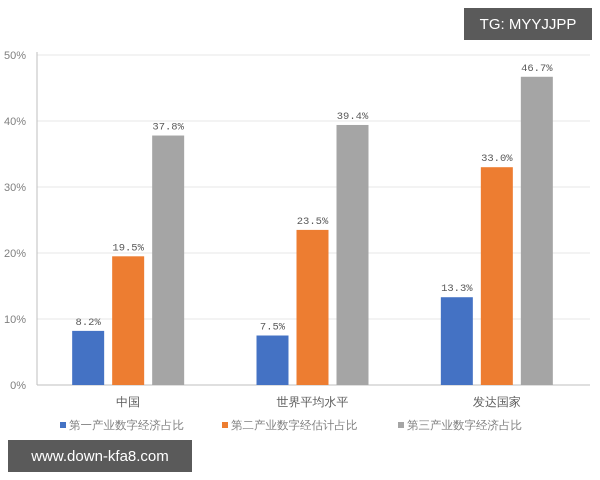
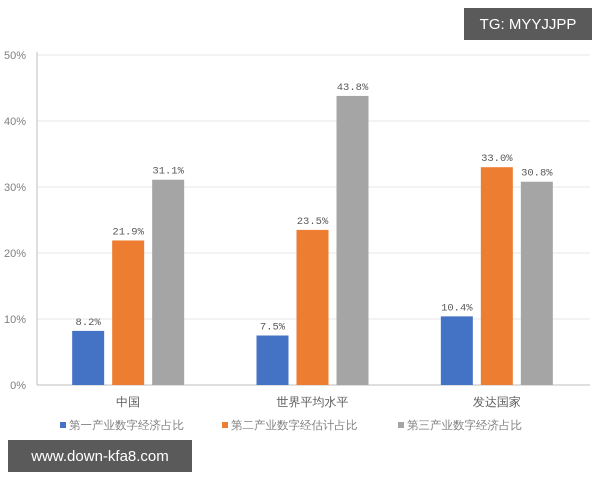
第二产业数字经估计占比/中国: 19.5% -> 21.9%
第三产业数字经济占比/中国: 37.8% -> 31.1%
第三产业数字经济占比/世界平均水平: 39.4% -> 43.8%
第一产业数字经济占比/发达国家: 13.3% -> 10.4%
第三产业数字经济占比/发达国家: 46.7% -> 30.8%
